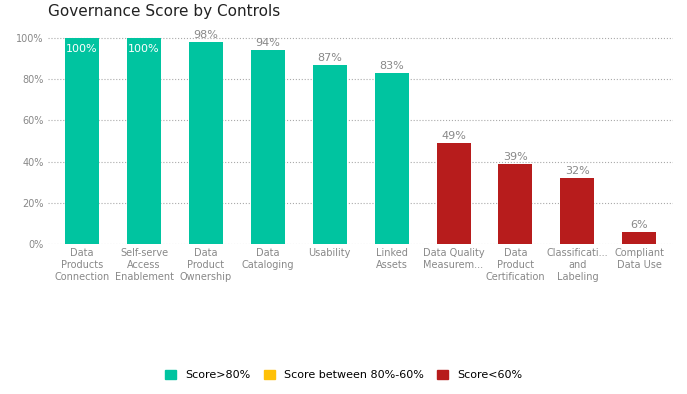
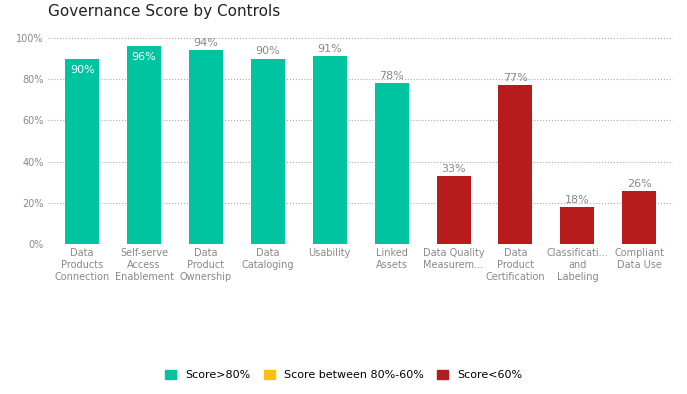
Data Products Connection: 100% -> 90%
Self-serve Access Enablement: 100% -> 96%
Data Product Ownership: 98% -> 94%
Data Cataloging: 94% -> 90%
Usability: 87% -> 91%
Linked Assets: 83% -> 78%
Data Quality Measurem...: 49% -> 33%
Data Product Certification: 39% -> 77%
Classificati... and Labeling: 32% -> 18%
Compliant Data Use: 6% -> 26%
